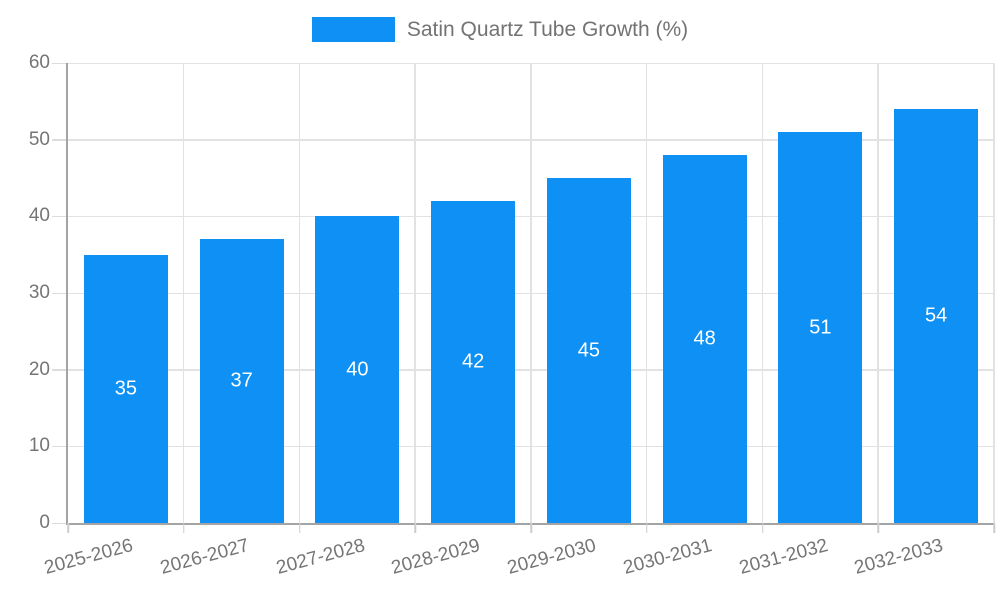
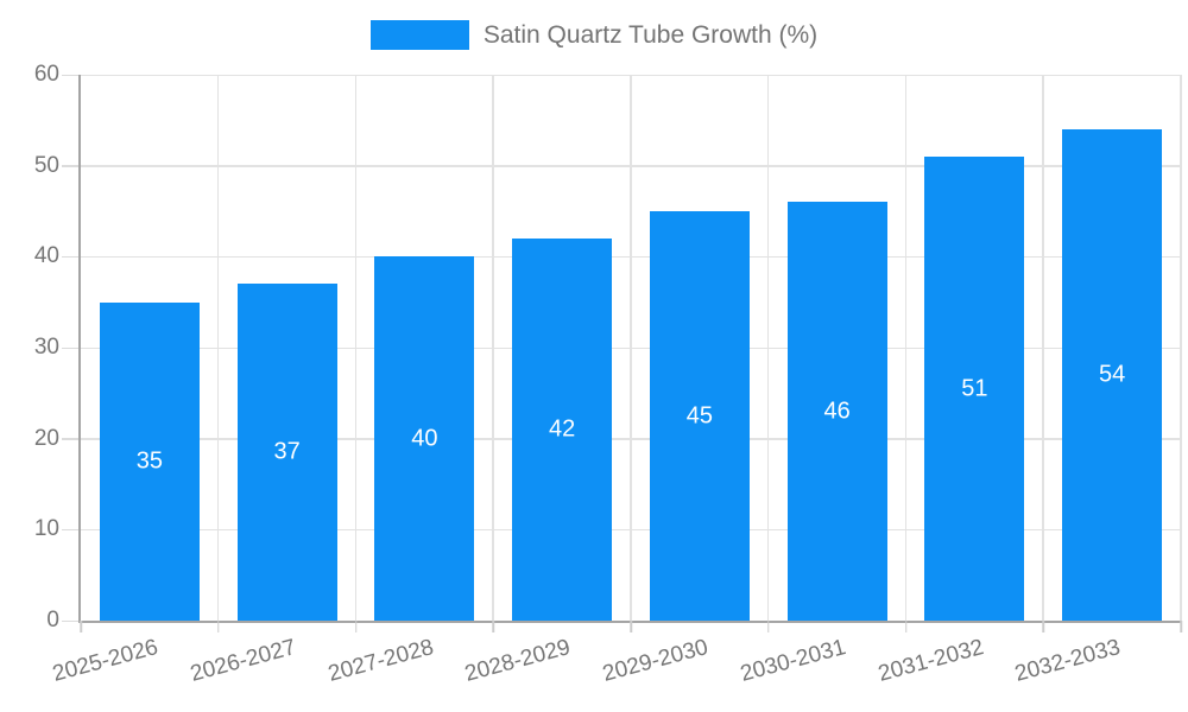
2030-2031: 48 -> 46
